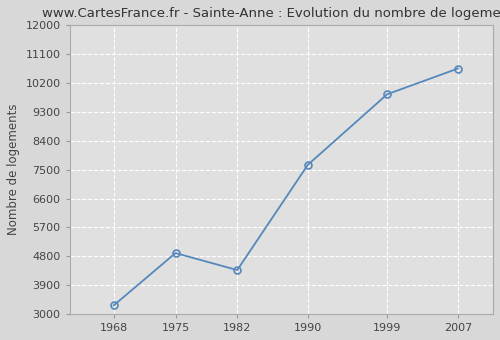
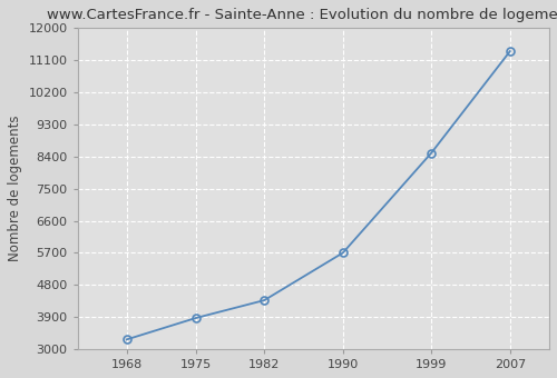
1975: 4900 -> 3870
1990: 7650 -> 5700
1999: 9850 -> 8500
2007: 10650 -> 11350
